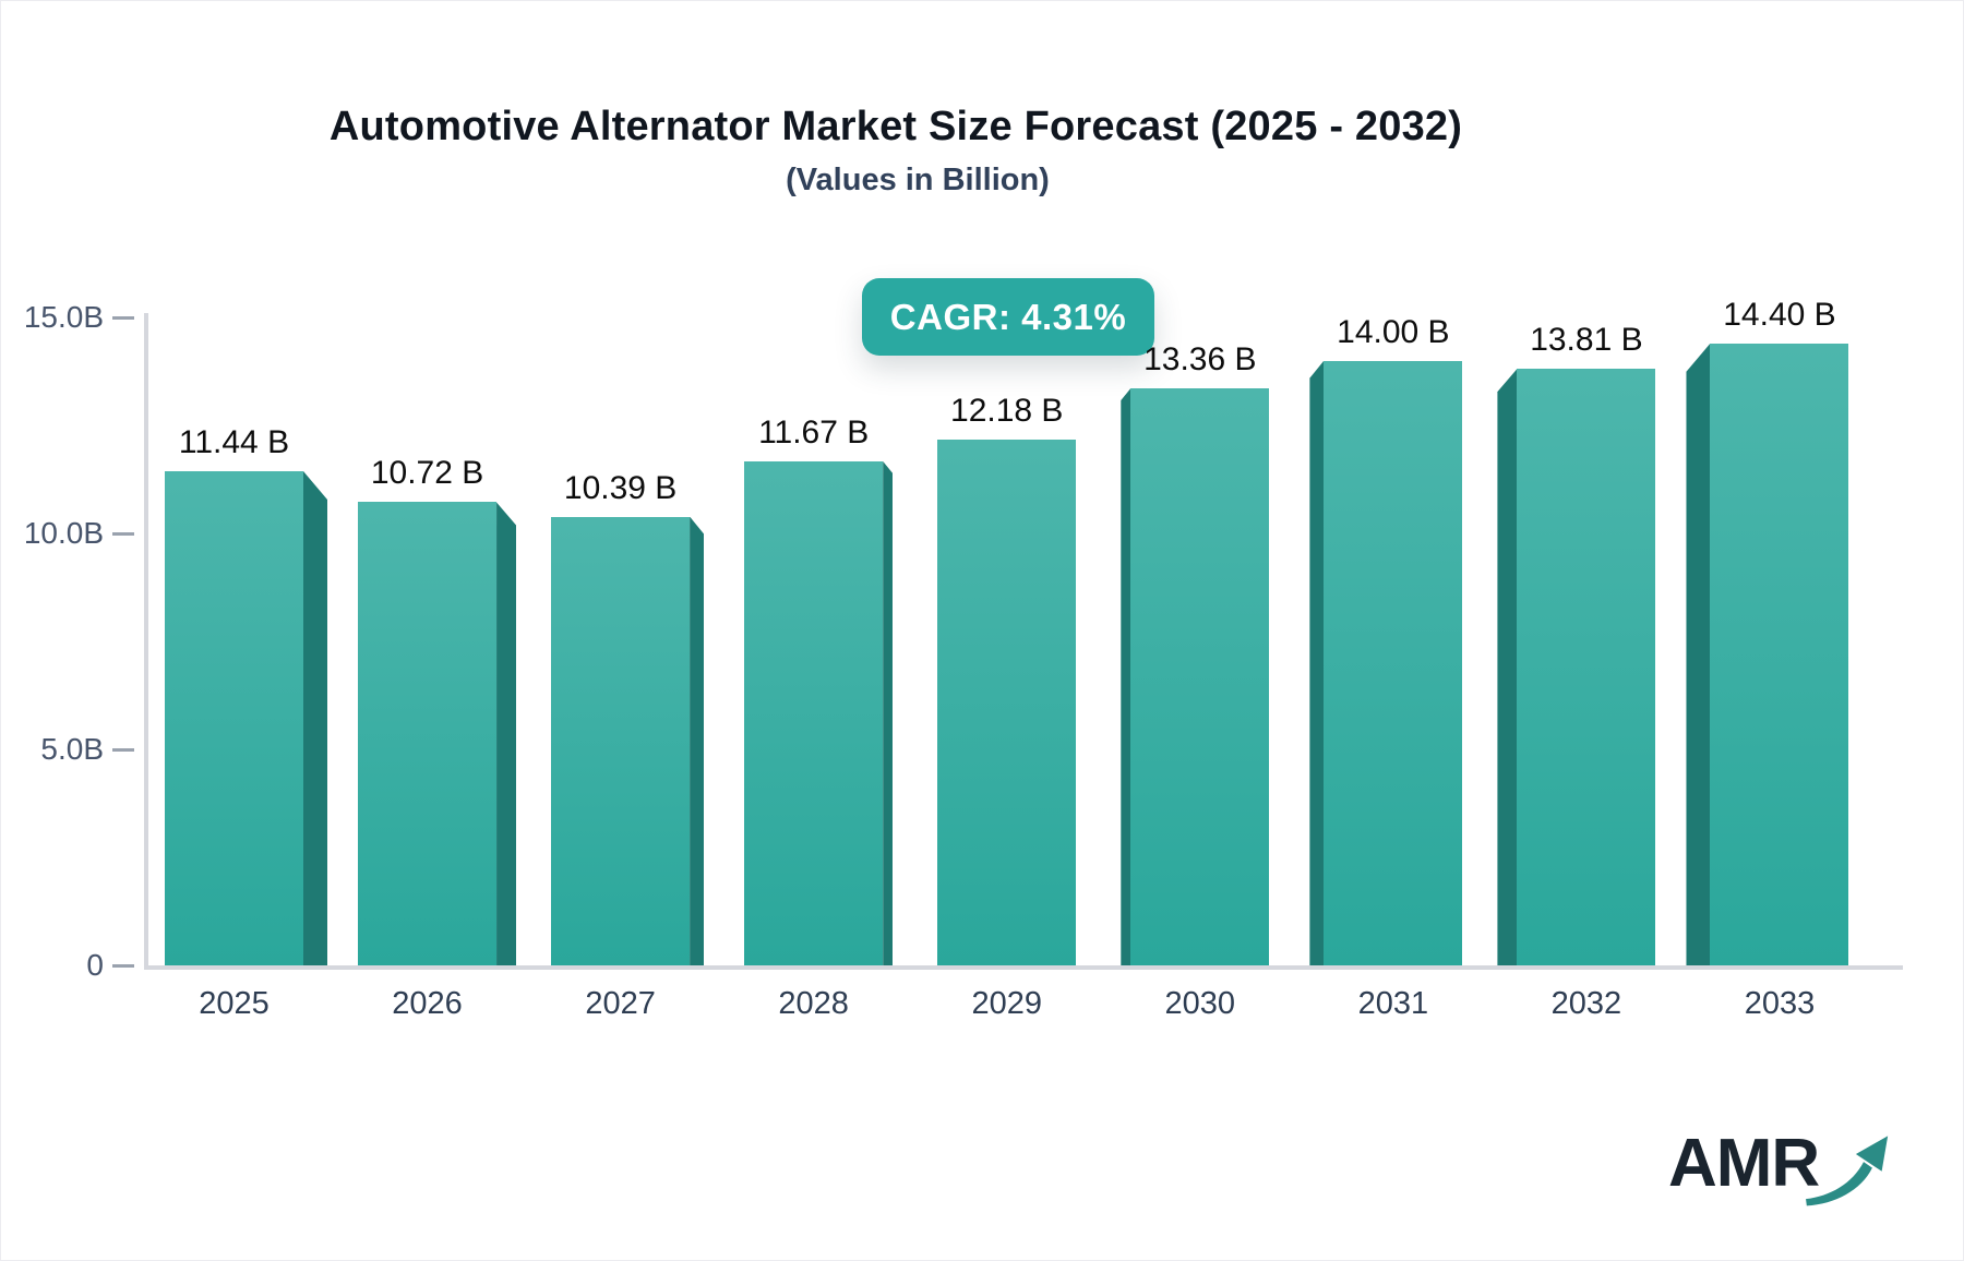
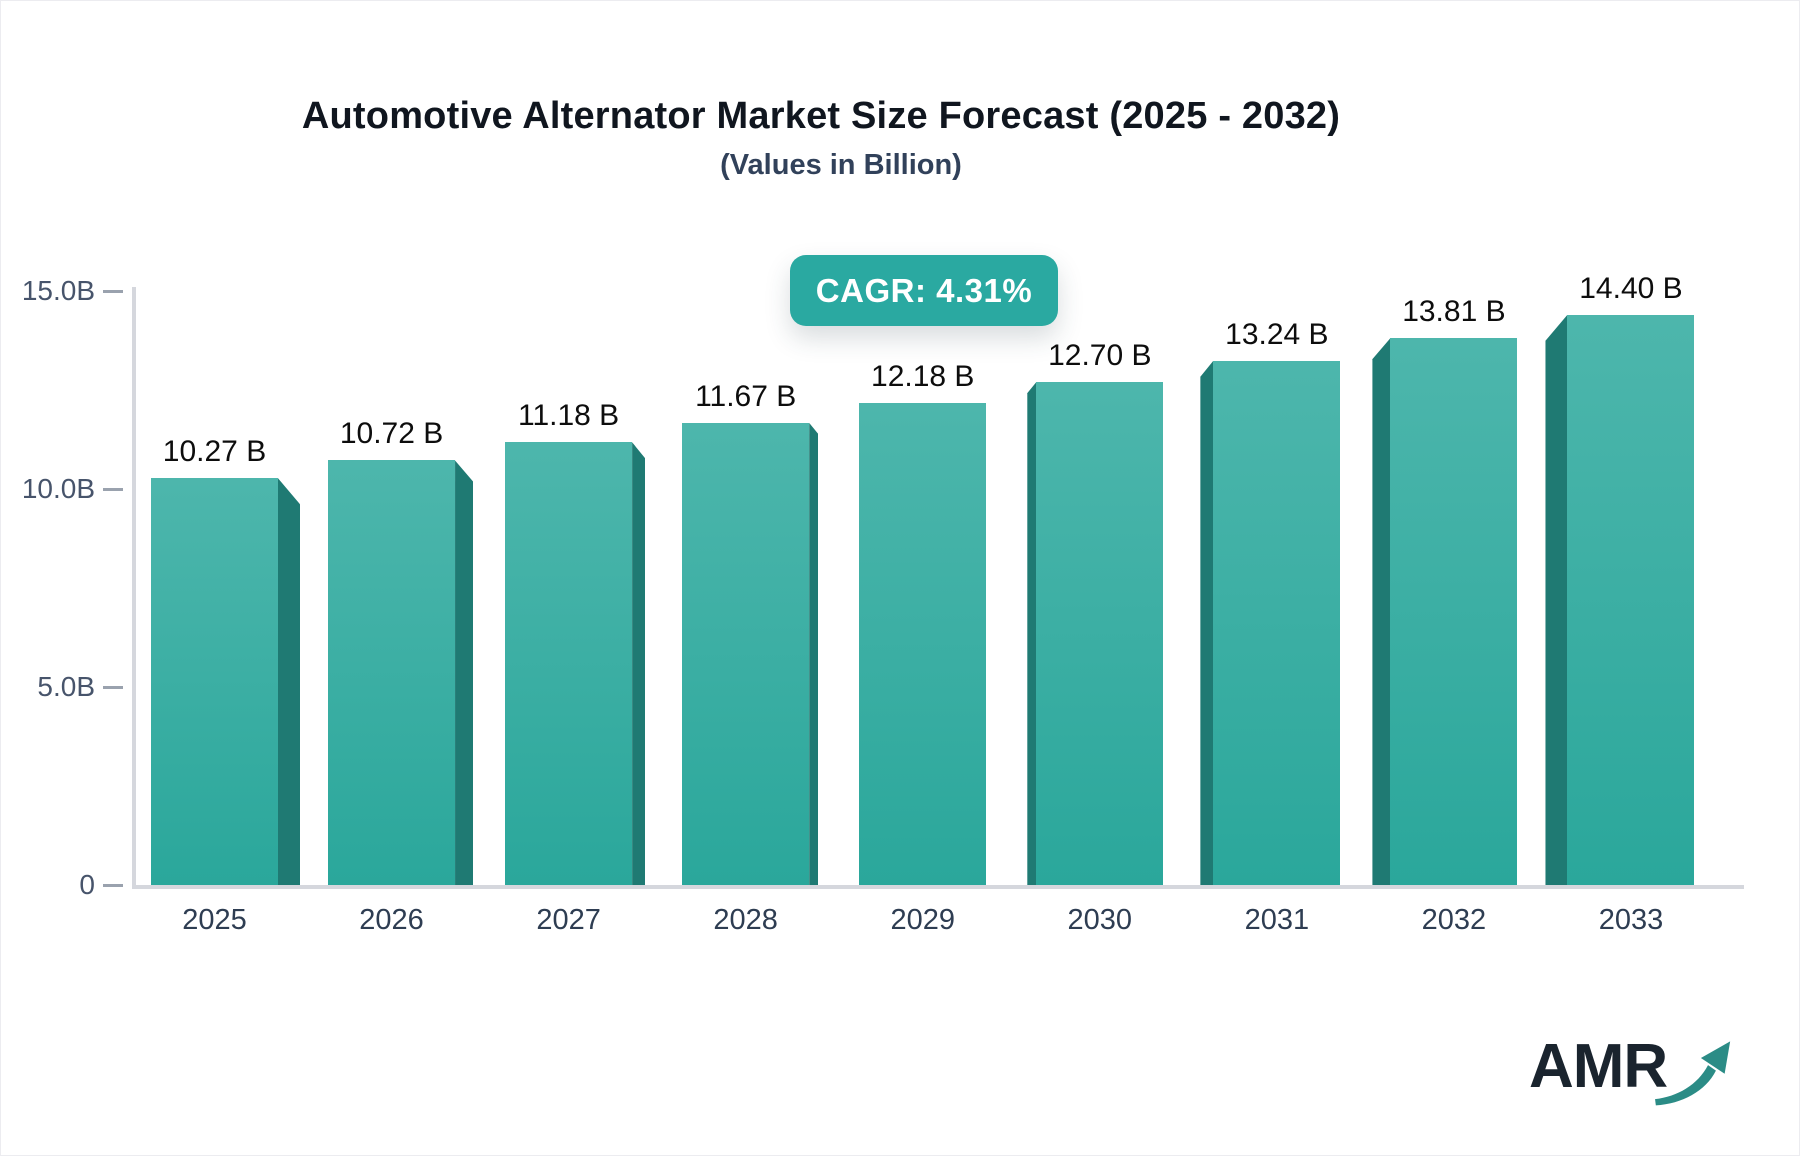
2025: 11.44 -> 10.27
2027: 10.39 -> 11.18
2030: 13.36 -> 12.70
2031: 14.00 -> 13.24
